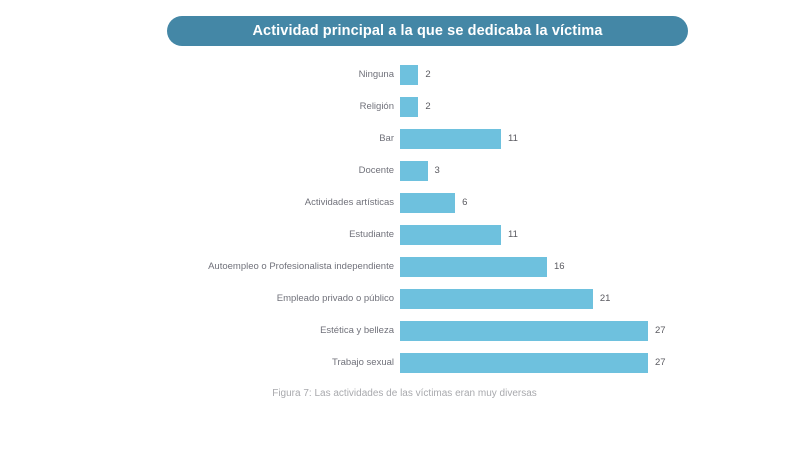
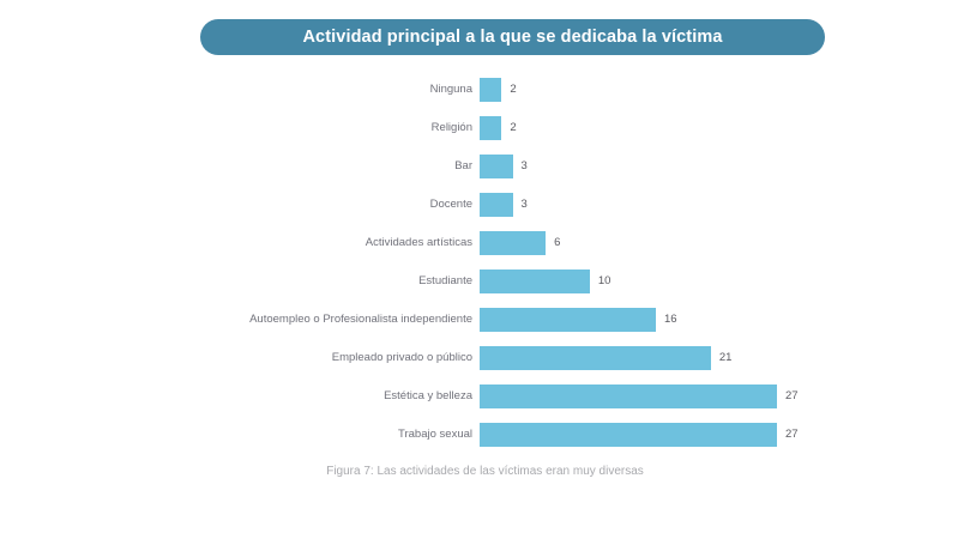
Bar: 11 -> 3
Estudiante: 11 -> 10
